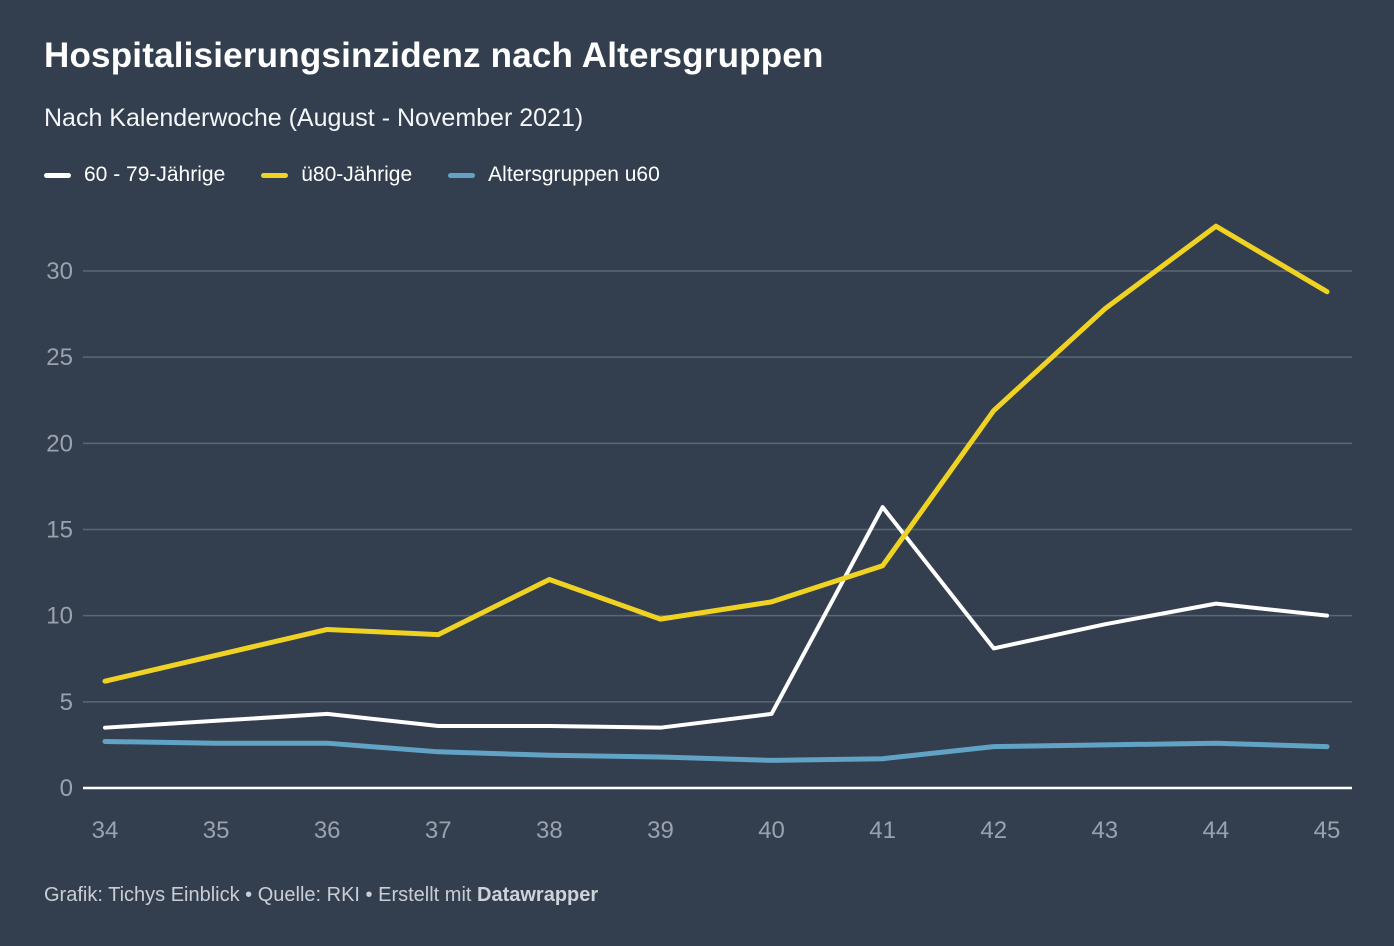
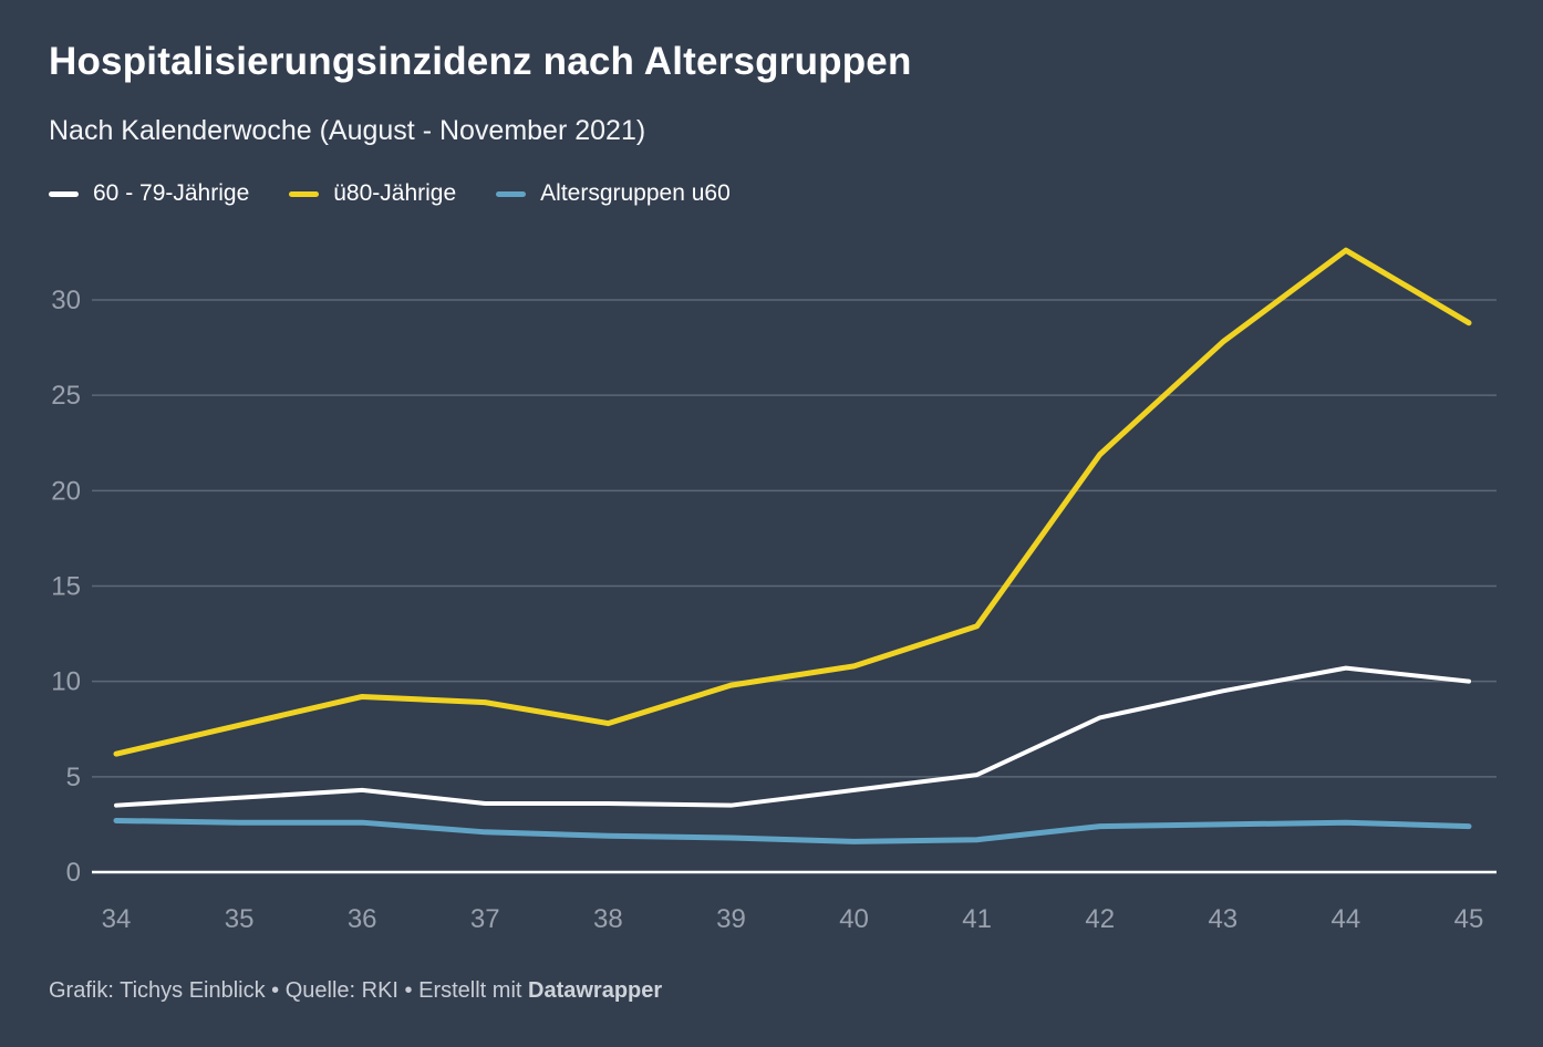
ü80-Jährige/38: 12.1 -> 7.8
60 - 79-Jährige/41: 16.3 -> 5.1
